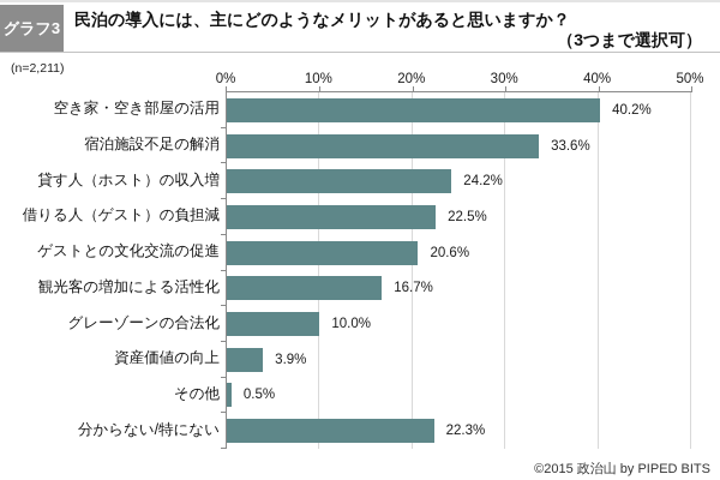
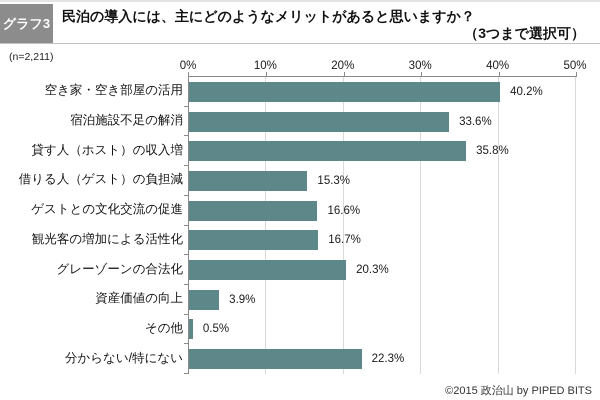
貸す人（ホスト）の収入増: 24.2% -> 35.8%
借りる人（ゲスト）の負担減: 22.5% -> 15.3%
ゲストとの文化交流の促進: 20.6% -> 16.6%
グレーゾーンの合法化: 10.0% -> 20.3%
